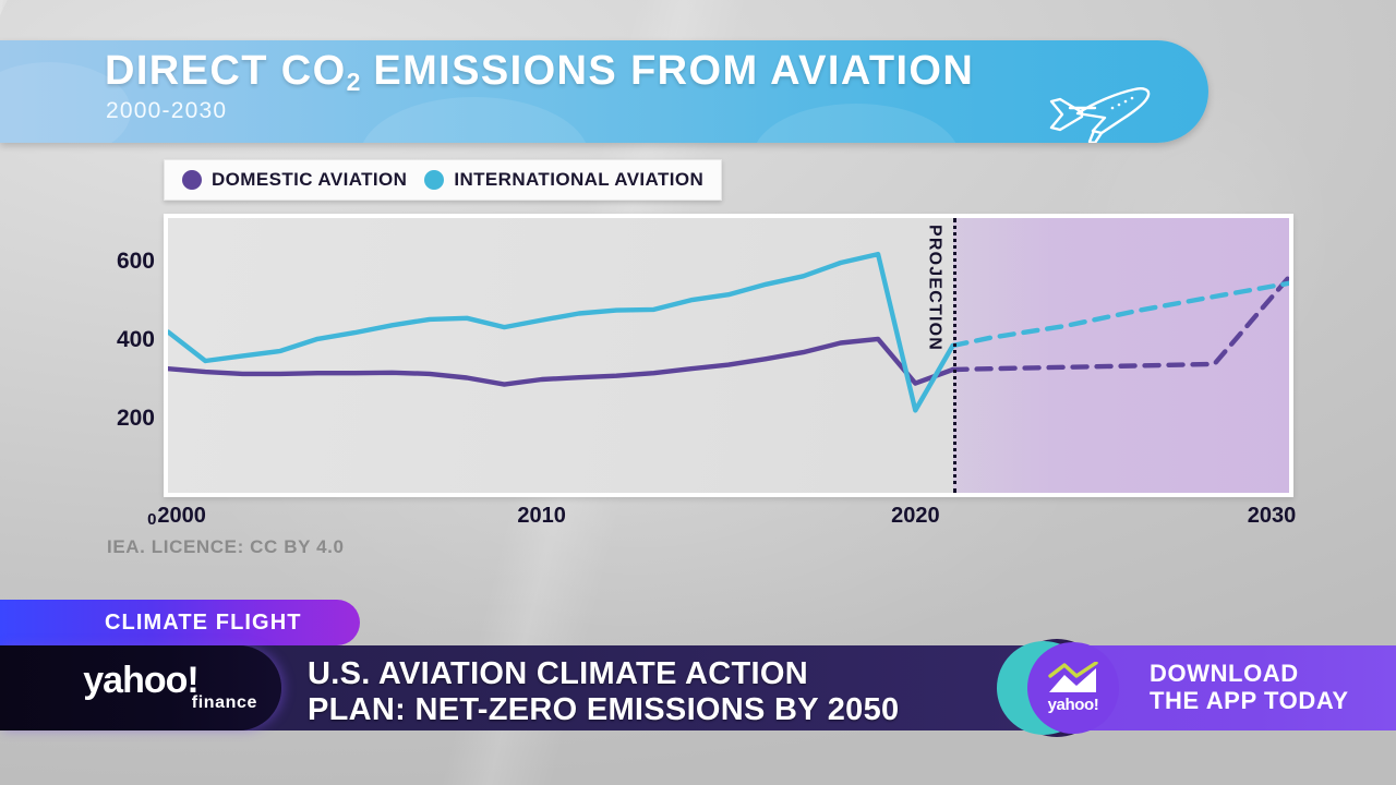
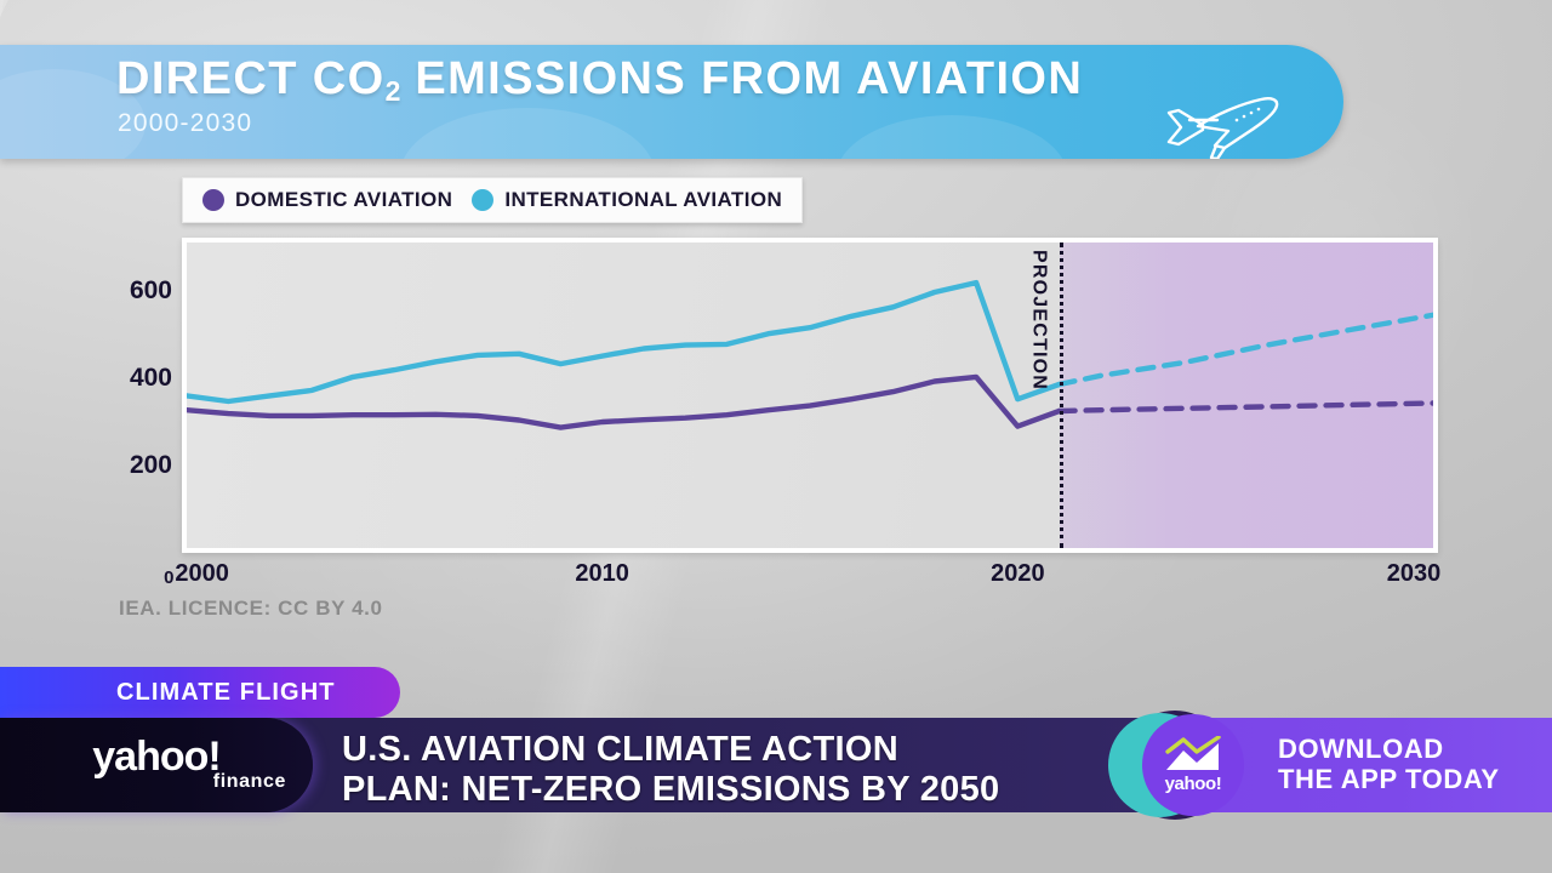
INTERNATIONAL AVIATION/2000: 410 -> 350
INTERNATIONAL AVIATION/2020: 210 -> 340
DOMESTIC AVIATION/2030: 550 -> 330
